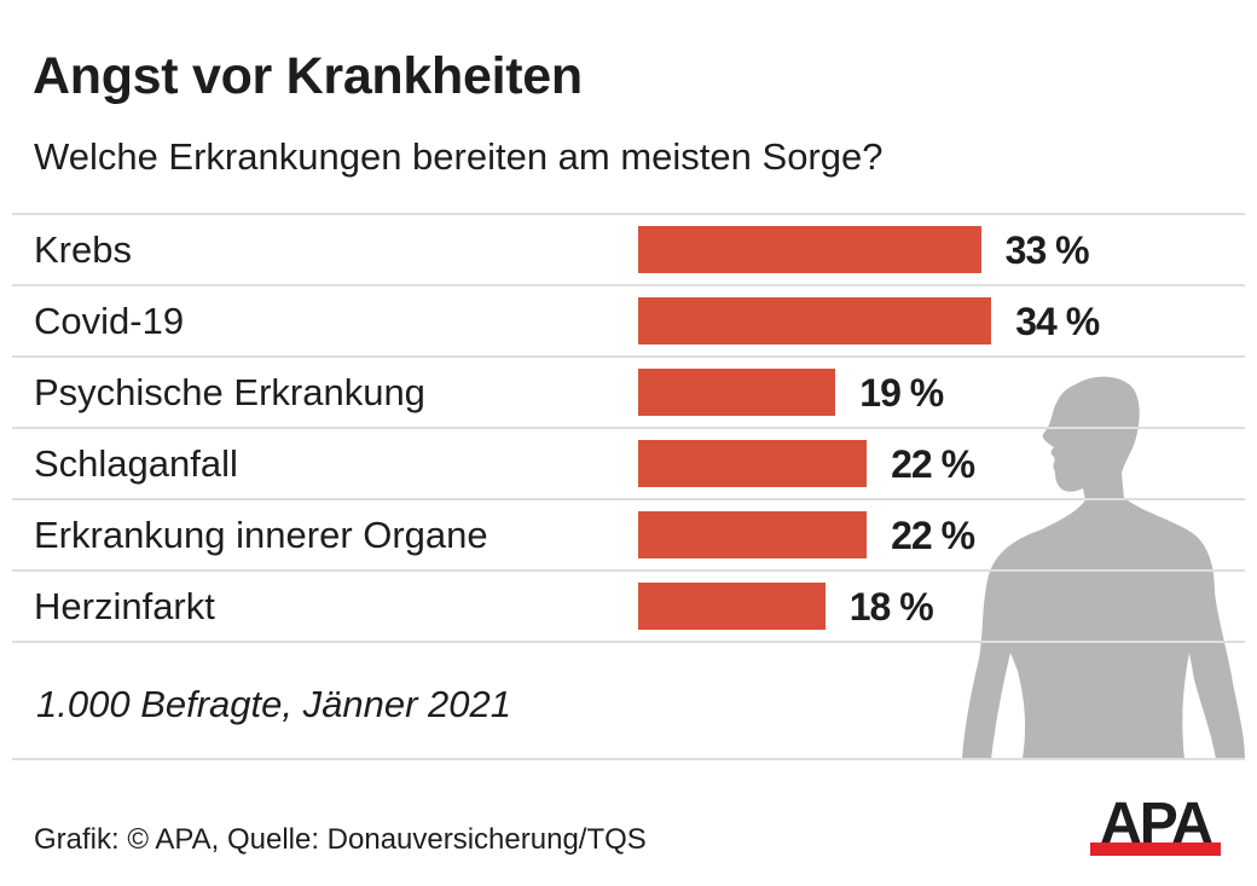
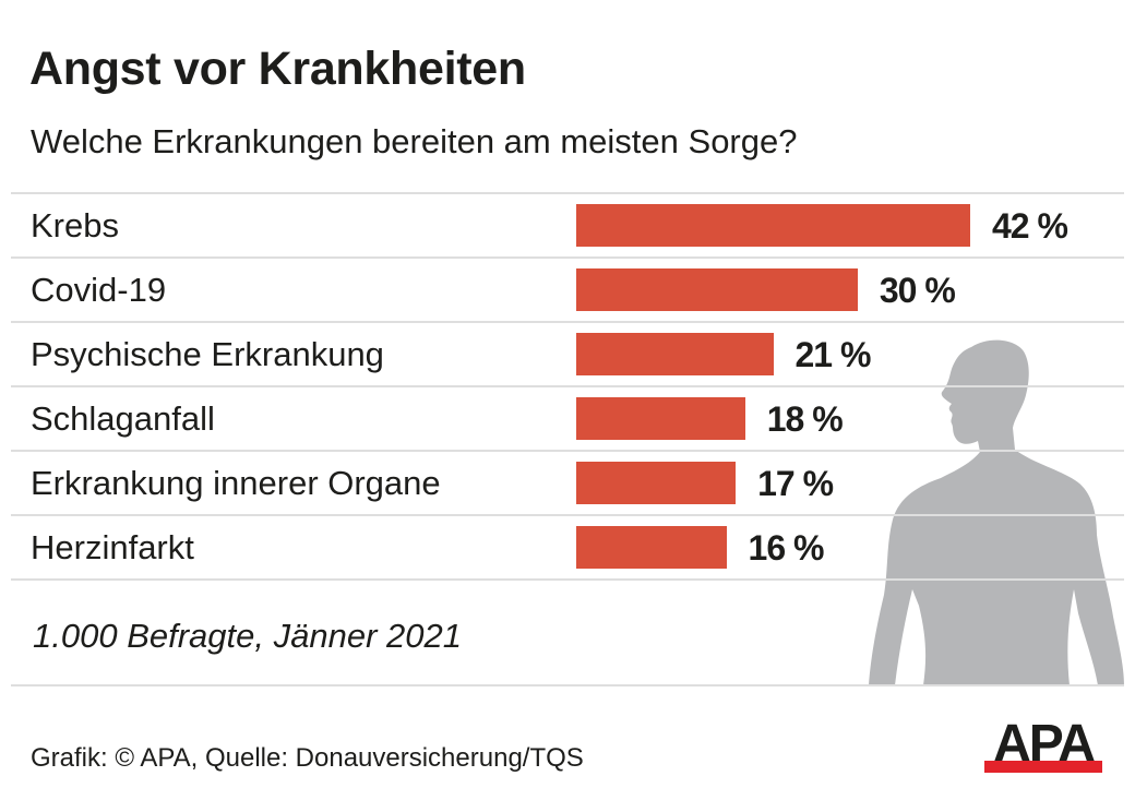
Krebs: 33 -> 42
Covid-19: 34 -> 30
Psychische Erkrankung: 19 -> 21
Schlaganfall: 22 -> 18
Erkrankung innerer Organe: 22 -> 17
Herzinfarkt: 18 -> 16
